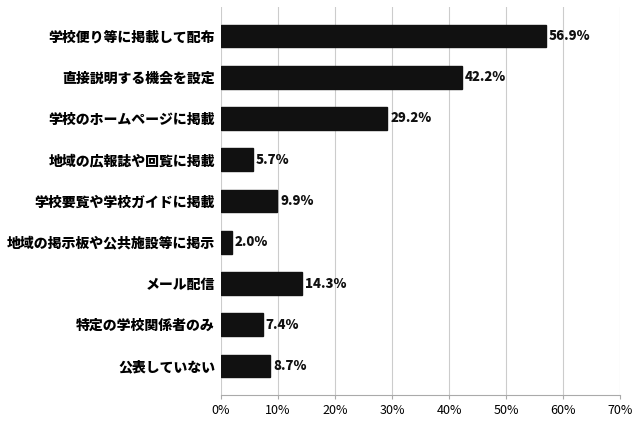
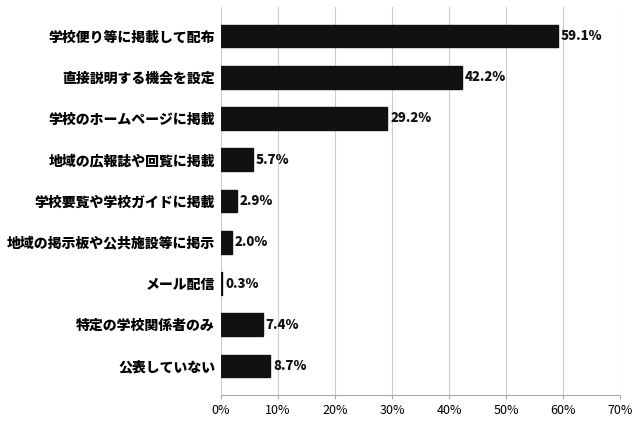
学校便り等に掲載して配布: 56.9% -> 59.1%
学校要覧や学校ガイドに掲載: 9.9% -> 2.9%
メール配信: 14.3% -> 0.3%
